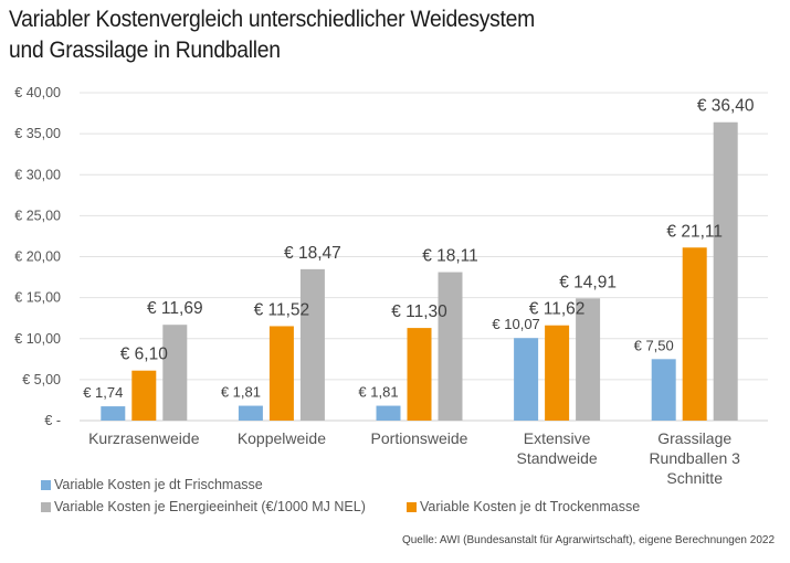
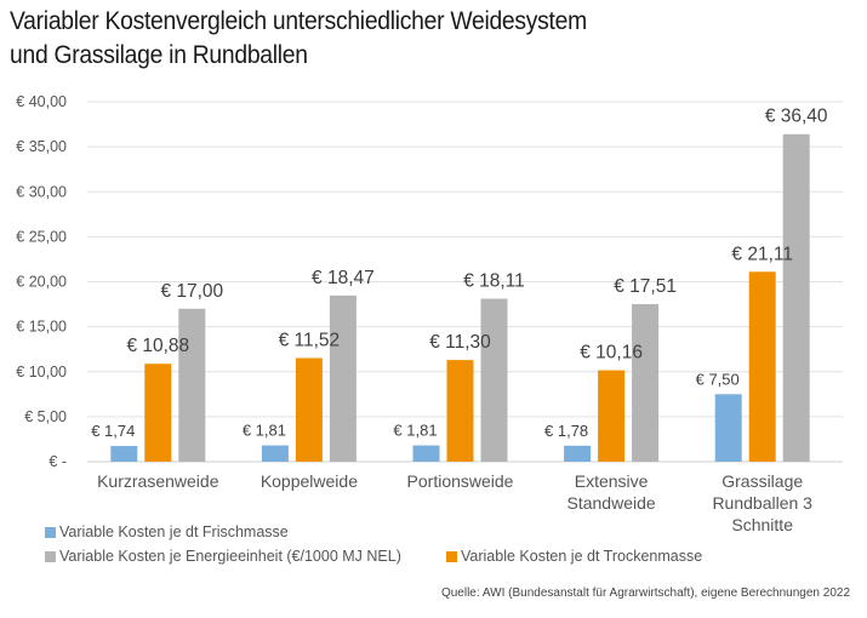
Variable Kosten je dt Trockenmasse/Kurzrasenweide: 6,10 -> 10,88
Variable Kosten je Energieeinheit (€/1000 MJ NEL)/Kurzrasenweide: 11,69 -> 17,00
Variable Kosten je dt Frischmasse/Extensive Standweide: 10,07 -> 1,78
Variable Kosten je dt Trockenmasse/Extensive Standweide: 11,62 -> 10,16
Variable Kosten je Energieeinheit (€/1000 MJ NEL)/Extensive Standweide: 14,91 -> 17,51
